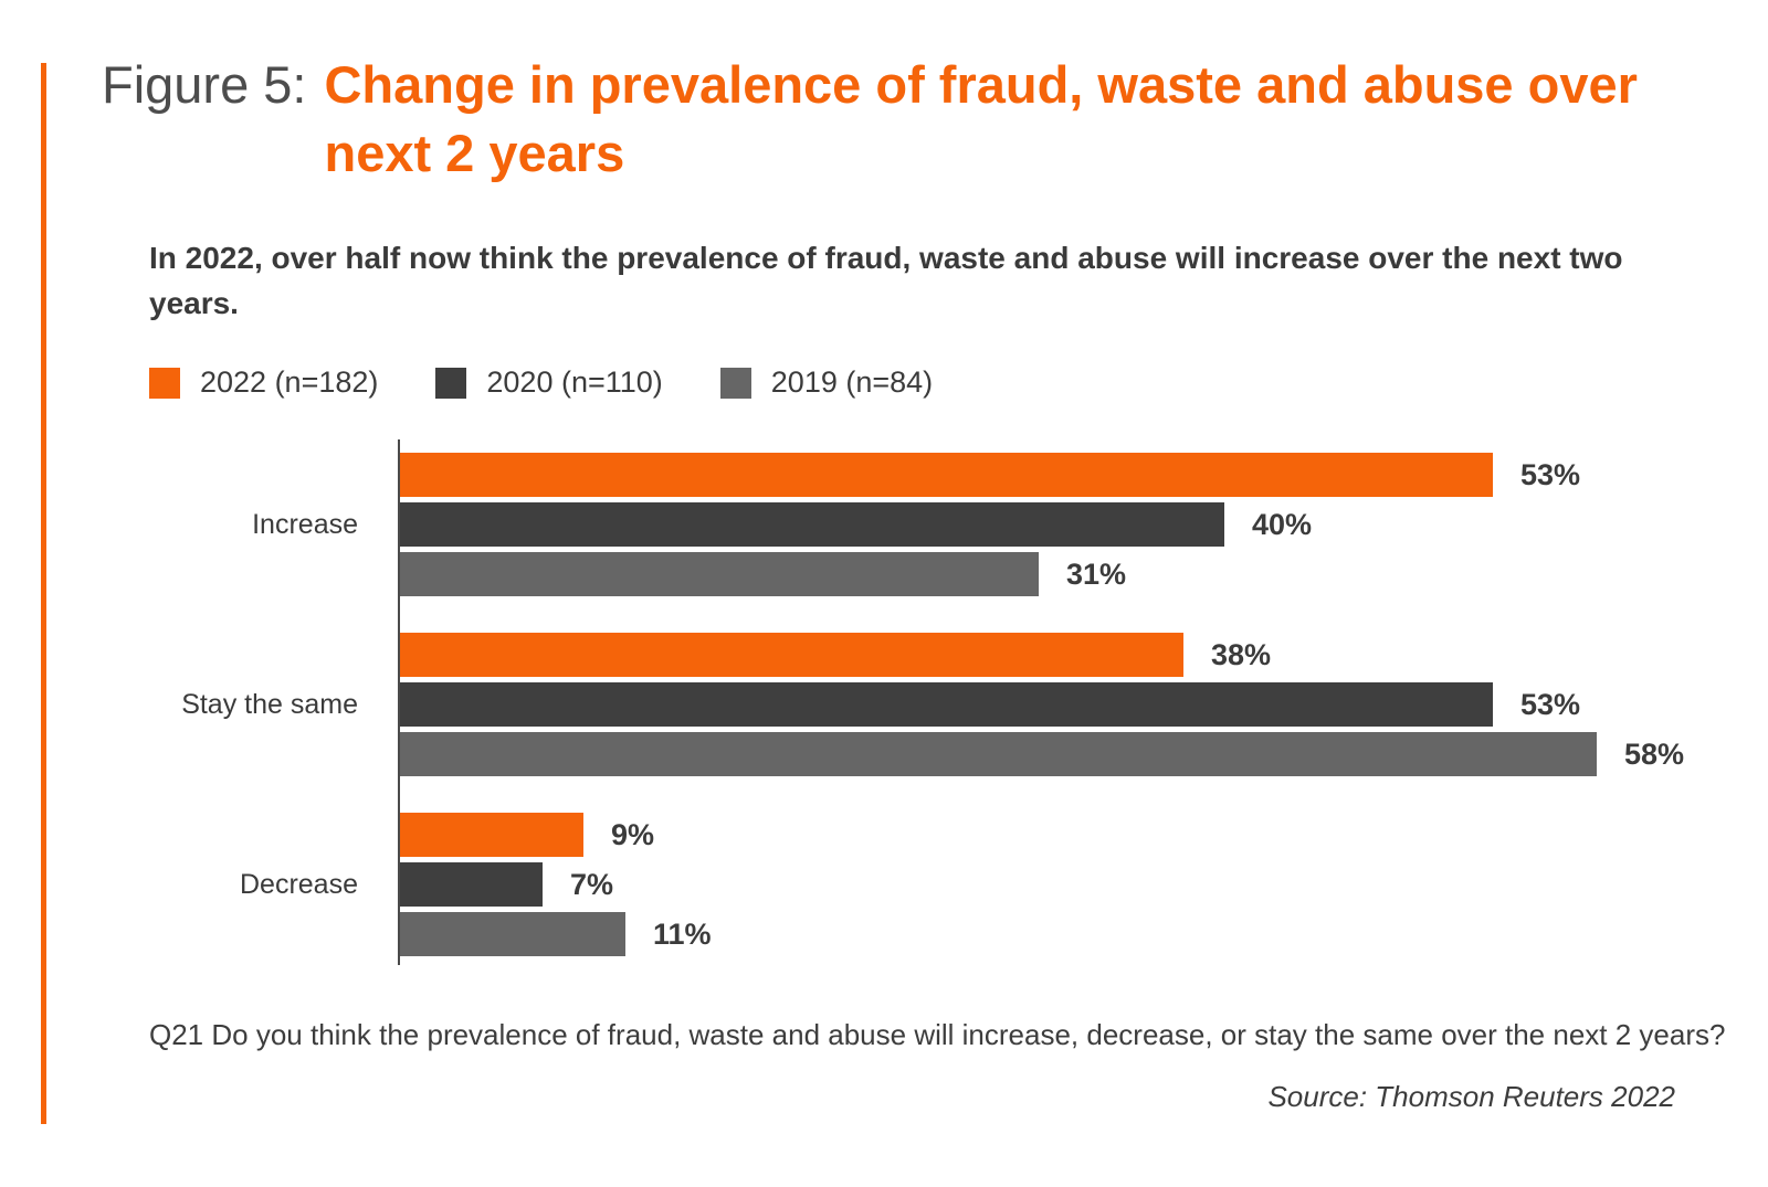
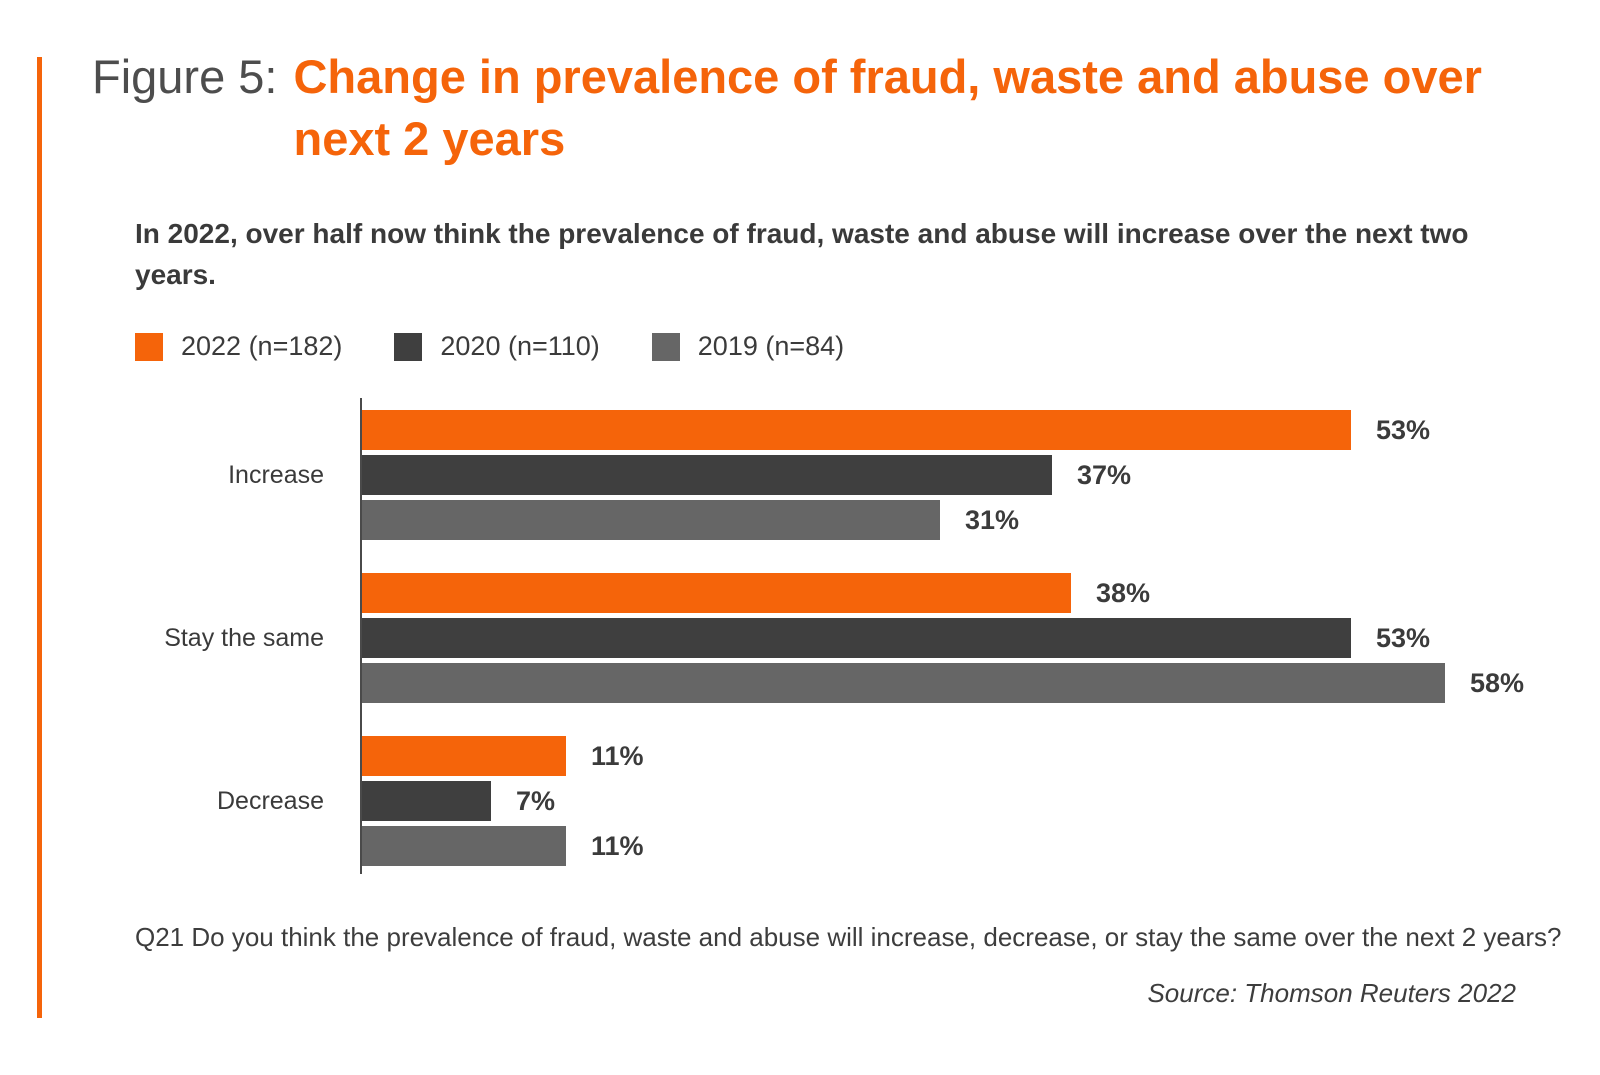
2020 (n=110)/Increase: 40% -> 37%
2022 (n=182)/Decrease: 9% -> 11%
